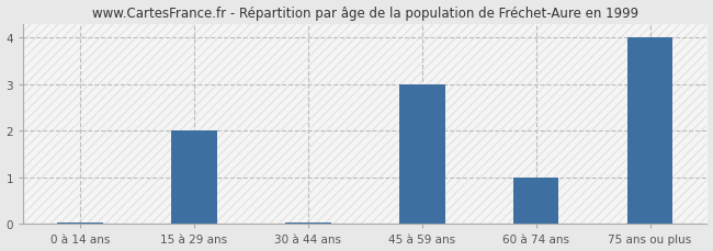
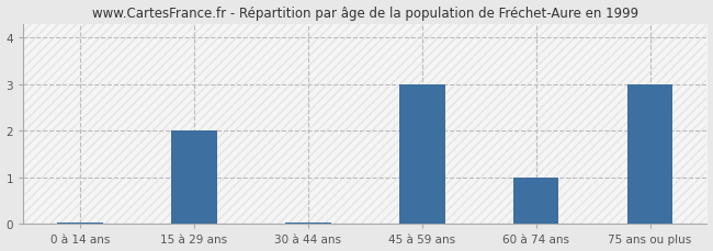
75 ans ou plus: 4.00 -> 3.00
